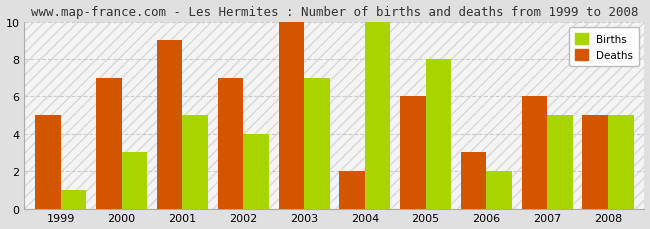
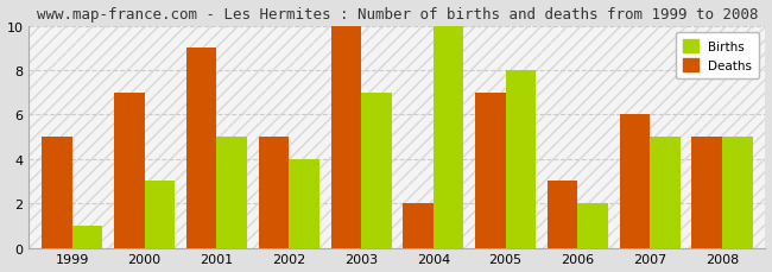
Deaths/2002: 7 -> 5
Deaths/2005: 6 -> 7
